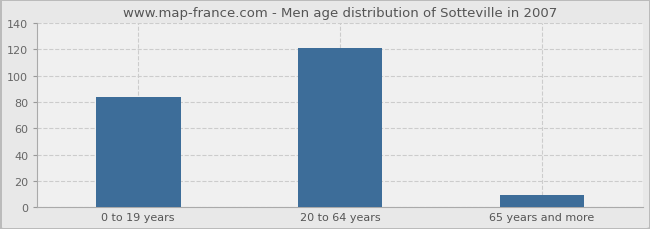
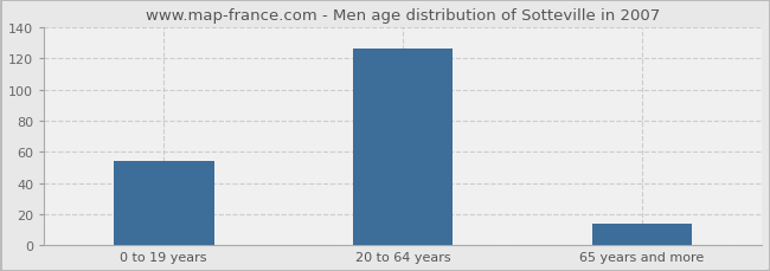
0 to 19 years: 84 -> 54
20 to 64 years: 121 -> 126
65 years and more: 9 -> 14
